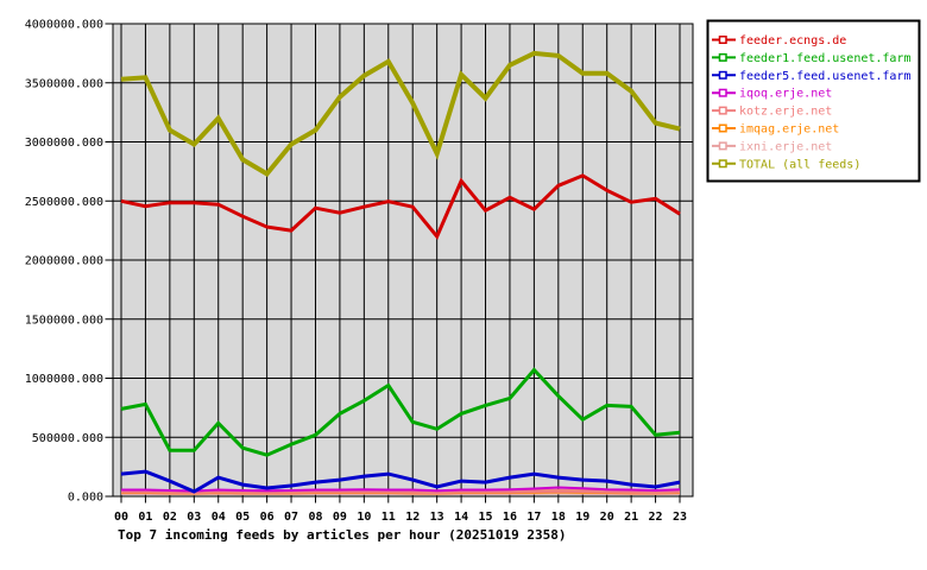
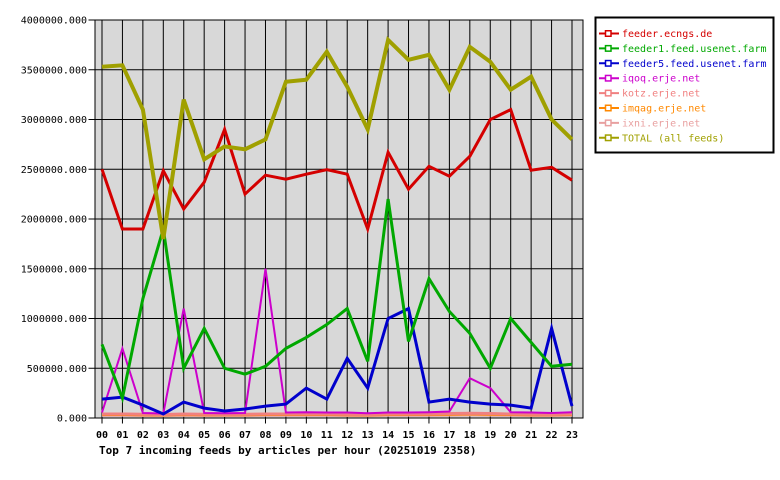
feeder.ecngs.de/01: 2500000 -> 1900000
feeder1.feed.usenet.farm/01: 800000 -> 200000
iqoq.erje.net/01: 100000 -> 700000
feeder.ecngs.de/02: 2500000 -> 1900000
feeder1.feed.usenet.farm/02: 400000 -> 1200000
feeder1.feed.usenet.farm/03: 400000 -> 1900000
TOTAL (all feeds)/03: 3000000 -> 1800000
feeder.ecngs.de/04: 2500000 -> 2100000
feeder1.feed.usenet.farm/04: 600000 -> 500000
iqoq.erje.net/04: 100000 -> 1100000
feeder1.feed.usenet.farm/05: 400000 -> 900000
TOTAL (all feeds)/05: 2800000 -> 2600000
feeder.ecngs.de/06: 2300000 -> 2900000
feeder1.feed.usenet.farm/06: 400000 -> 500000
TOTAL (all feeds)/07: 3000000 -> 2700000
iqoq.erje.net/08: 100000 -> 1500000
TOTAL (all feeds)/08: 3100000 -> 2800000
feeder5.feed.usenet.farm/10: 200000 -> 300000
TOTAL (all feeds)/10: 3600000 -> 3400000
feeder1.feed.usenet.farm/12: 600000 -> 1100000
feeder5.feed.usenet.farm/12: 100000 -> 600000
feeder.ecngs.de/13: 2200000 -> 1900000
feeder5.feed.usenet.farm/13: 100000 -> 300000
feeder1.feed.usenet.farm/14: 700000 -> 2200000
feeder5.feed.usenet.farm/14: 100000 -> 1000000
TOTAL (all feeds)/14: 3600000 -> 3800000
feeder.ecngs.de/15: 2400000 -> 2300000
feeder5.feed.usenet.farm/15: 100000 -> 1100000
TOTAL (all feeds)/15: 3400000 -> 3600000
feeder1.feed.usenet.farm/16: 800000 -> 1400000
TOTAL (all feeds)/17: 3800000 -> 3300000
iqoq.erje.net/18: 100000 -> 400000
feeder.ecngs.de/19: 2700000 -> 3000000
feeder1.feed.usenet.farm/19: 600000 -> 500000
iqoq.erje.net/19: 100000 -> 300000
feeder.ecngs.de/20: 2600000 -> 3100000
feeder1.feed.usenet.farm/20: 800000 -> 1000000
TOTAL (all feeds)/20: 3600000 -> 3300000
feeder5.feed.usenet.farm/22: 100000 -> 900000
TOTAL (all feeds)/22: 3200000 -> 3000000
TOTAL (all feeds)/23: 3100000 -> 2800000
